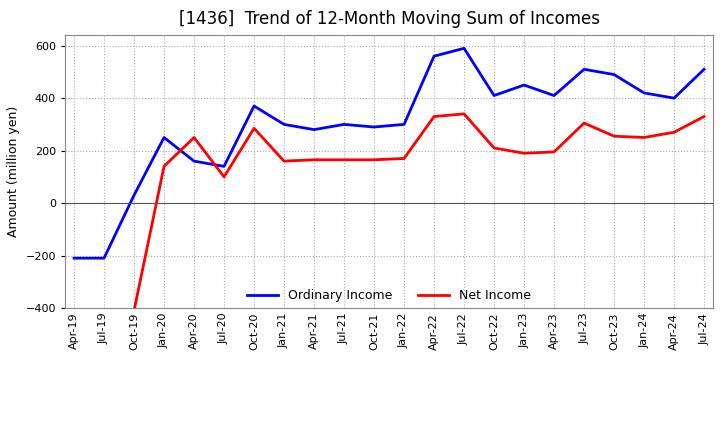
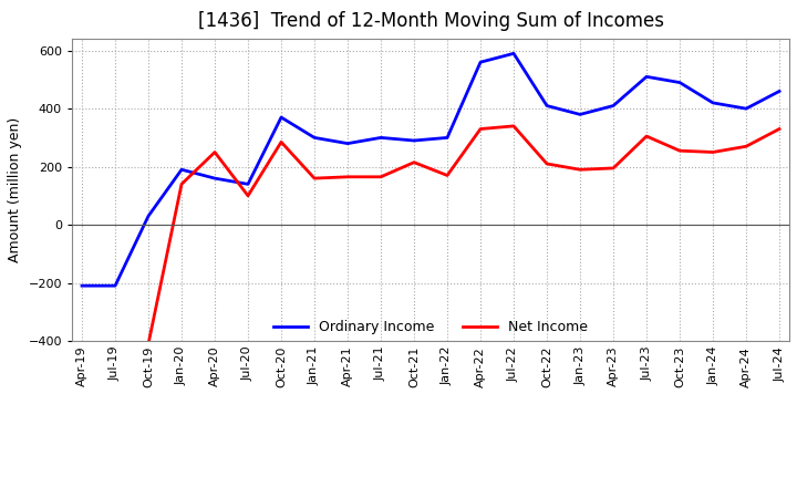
Ordinary Income/Jan-20: 250 -> 190
Net Income/Oct-21: 165 -> 215
Ordinary Income/Jan-23: 450 -> 380
Ordinary Income/Jul-24: 510 -> 460
